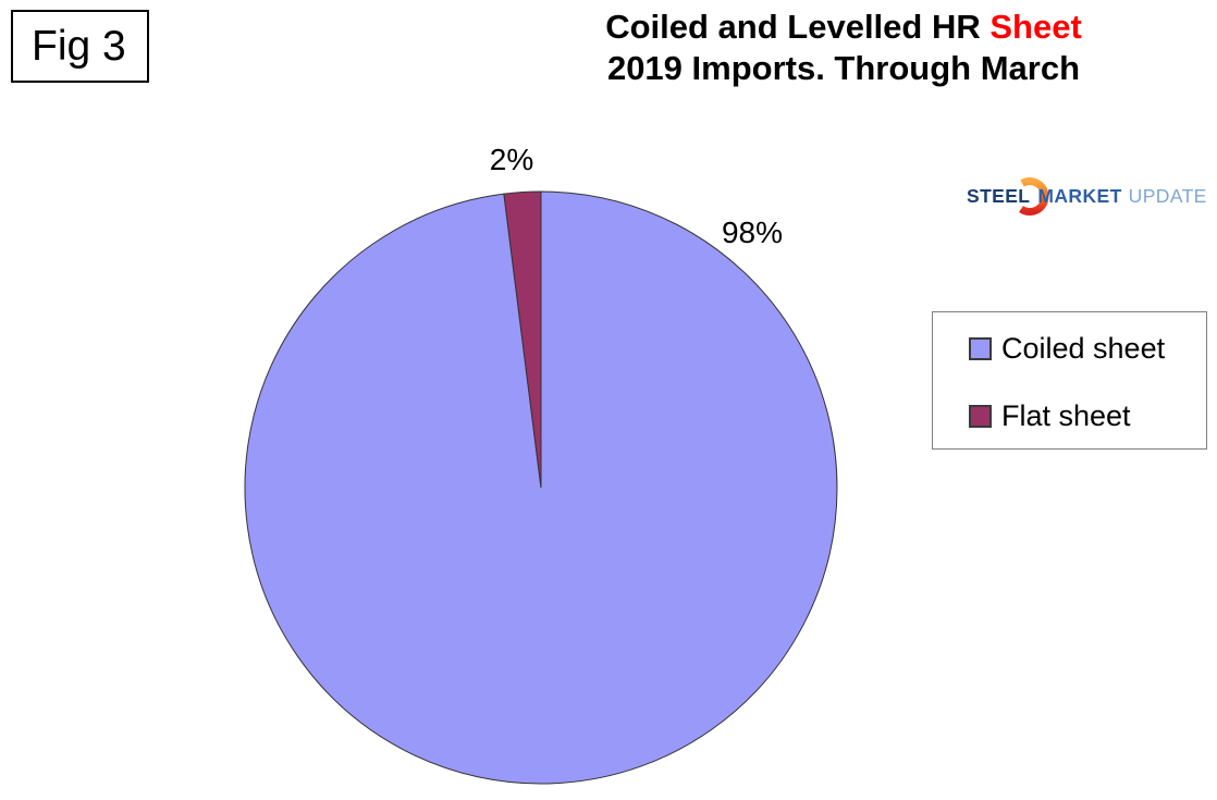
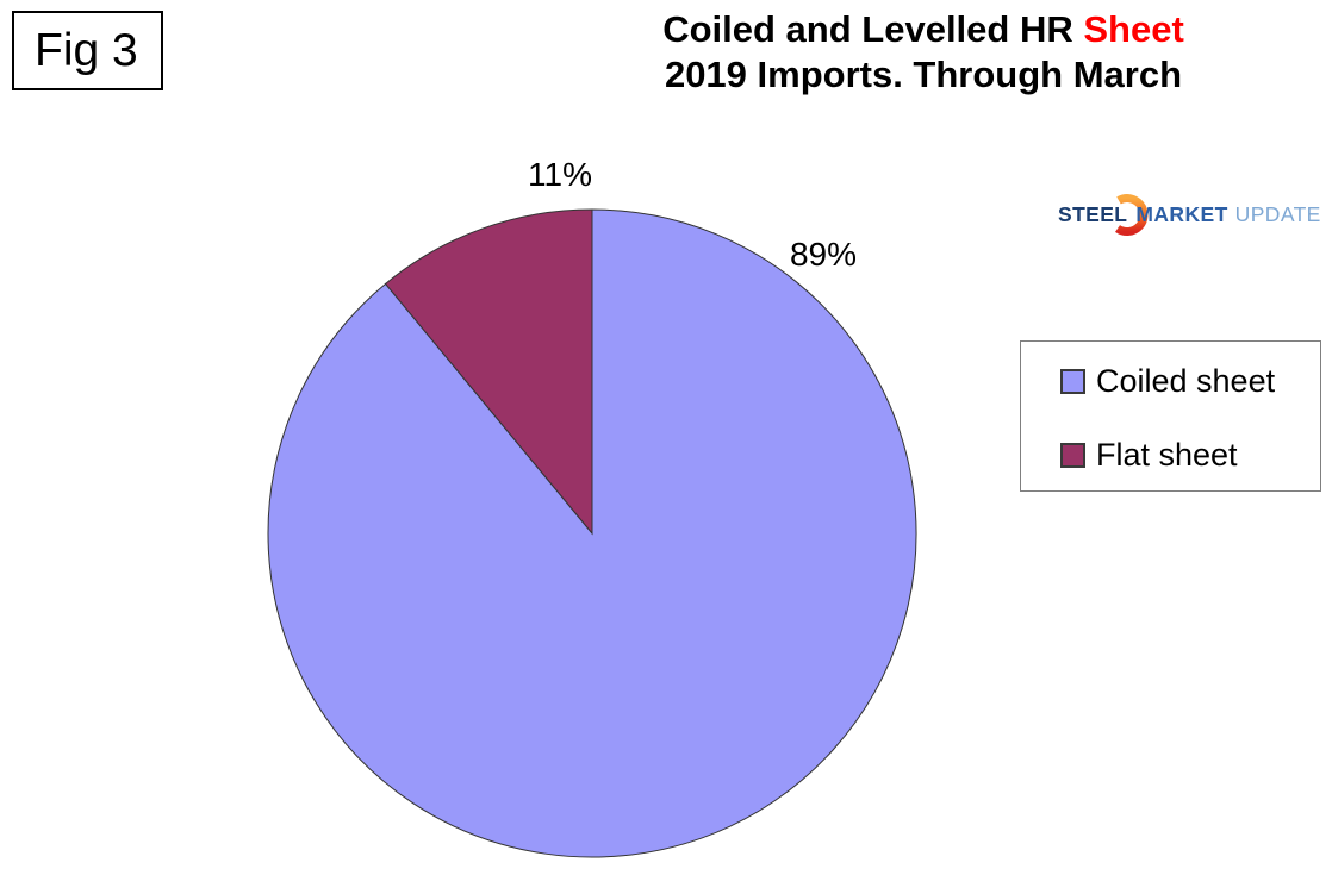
Coiled sheet: 98% -> 89%
Flat sheet: 2% -> 11%
